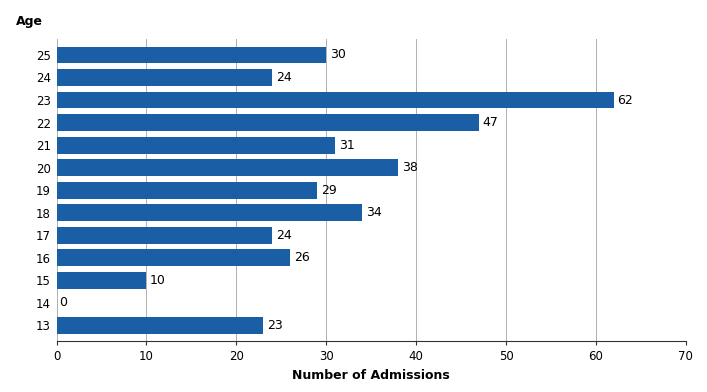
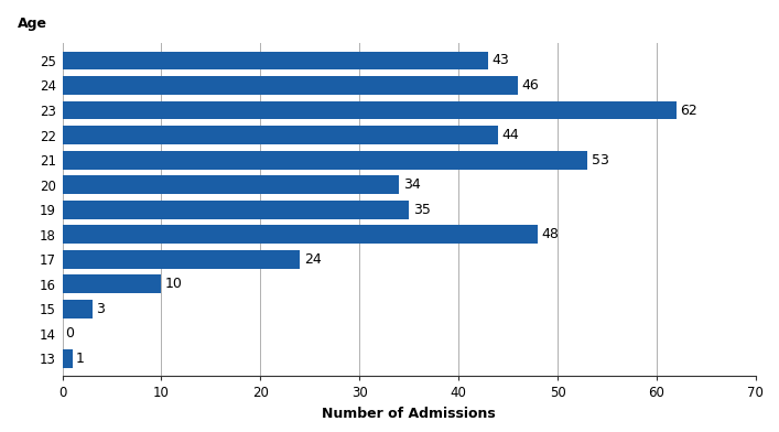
25: 30 -> 43
24: 24 -> 46
22: 47 -> 44
21: 31 -> 53
20: 38 -> 34
19: 29 -> 35
18: 34 -> 48
16: 26 -> 10
15: 10 -> 3
13: 23 -> 1
